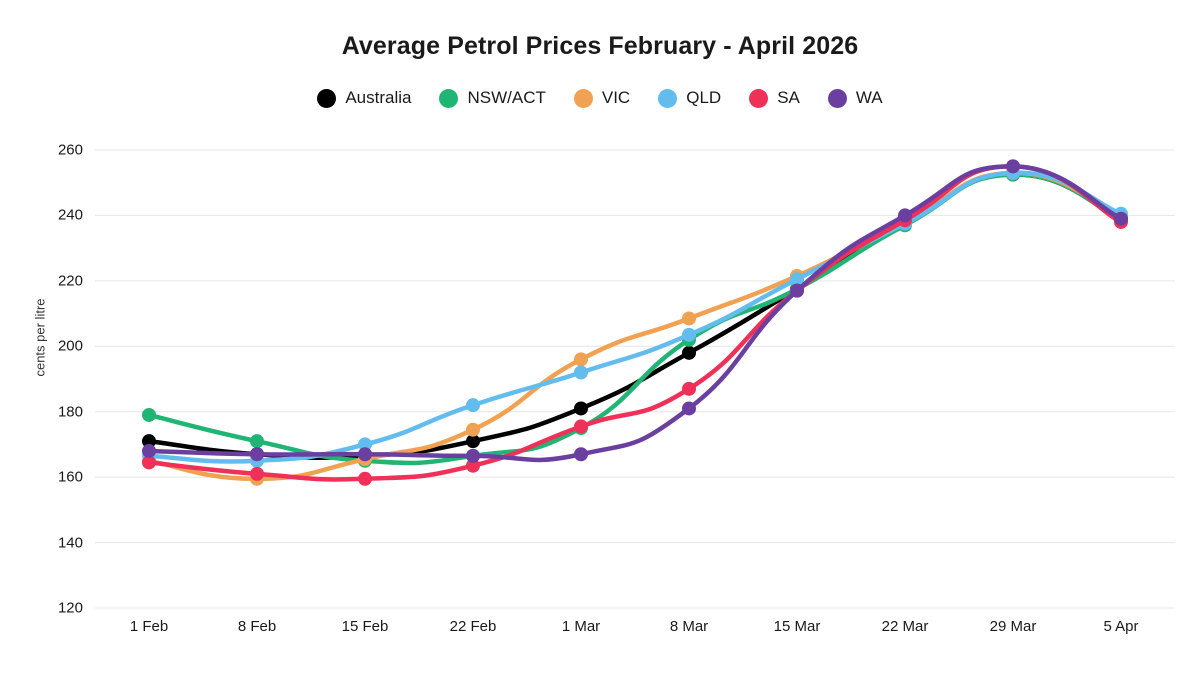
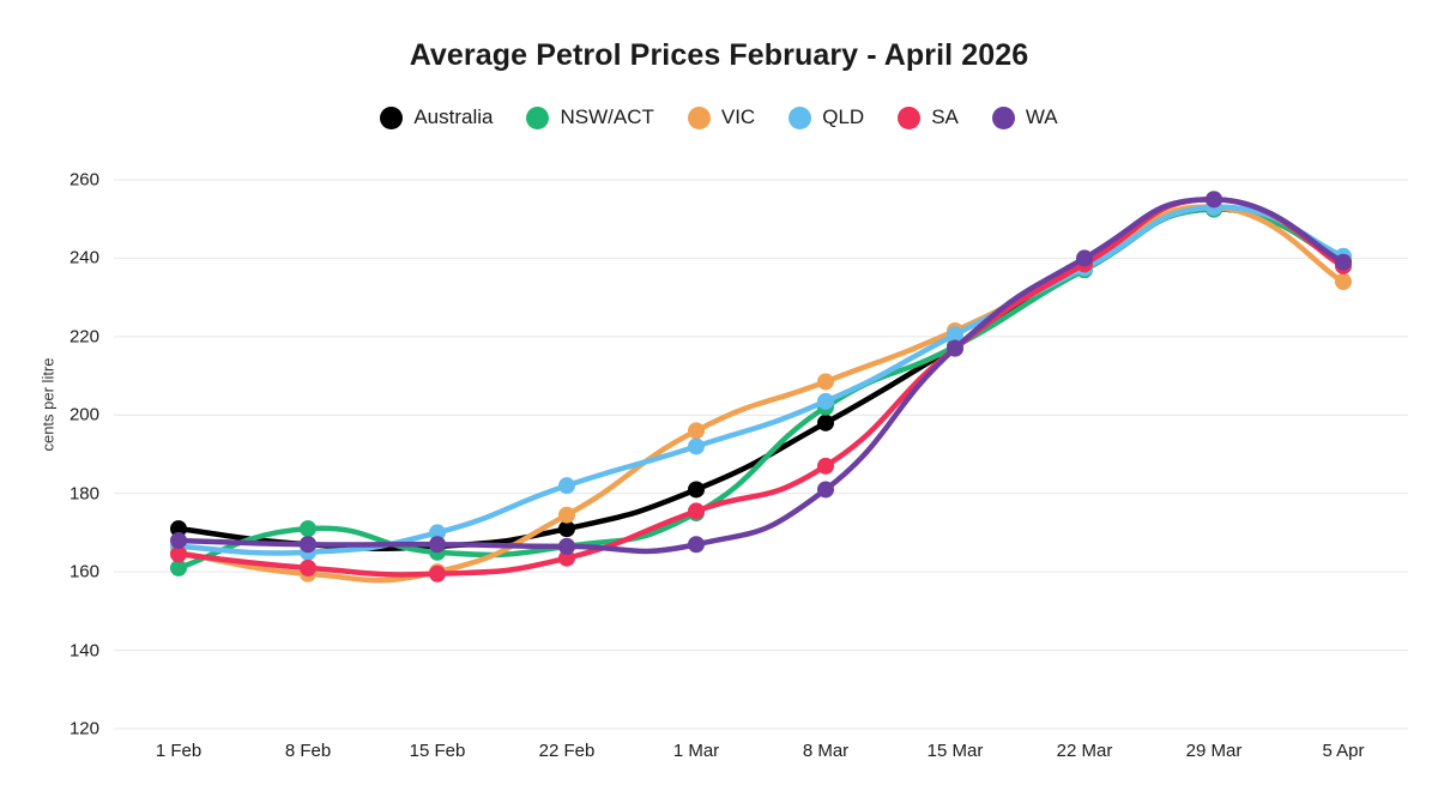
NSW/ACT/1 Feb: 179 -> 161
VIC/15 Feb: 166 -> 160
VIC/5 Apr: 240 -> 234
